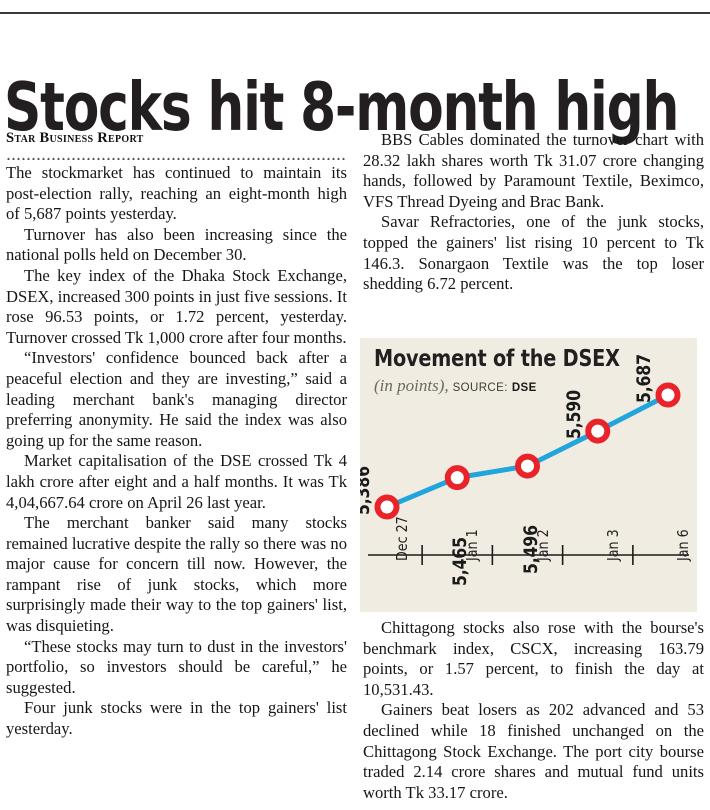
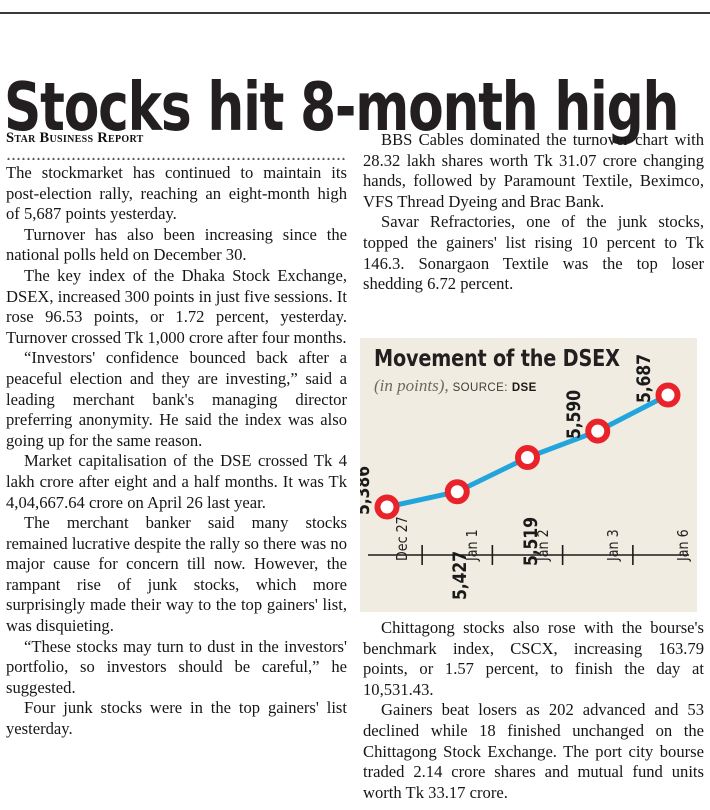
Jan 1: 5,465 -> 5,427
Jan 2: 5,496 -> 5,519
